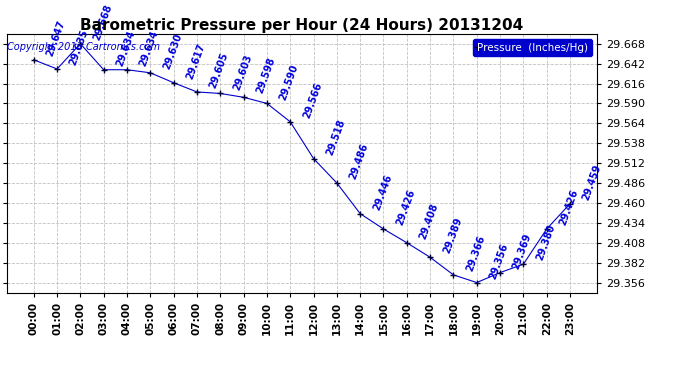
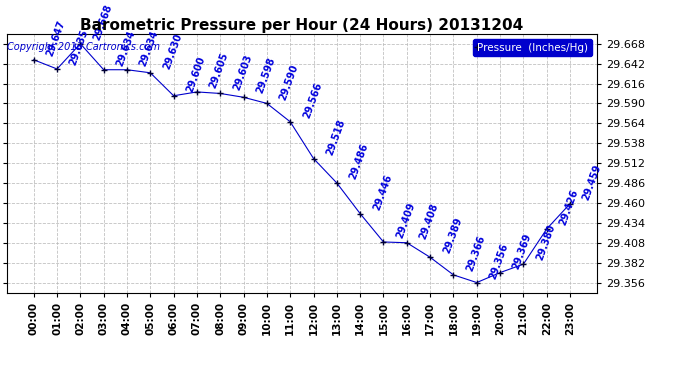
06:00: 29.617 -> 29.600
15:00: 29.426 -> 29.409
